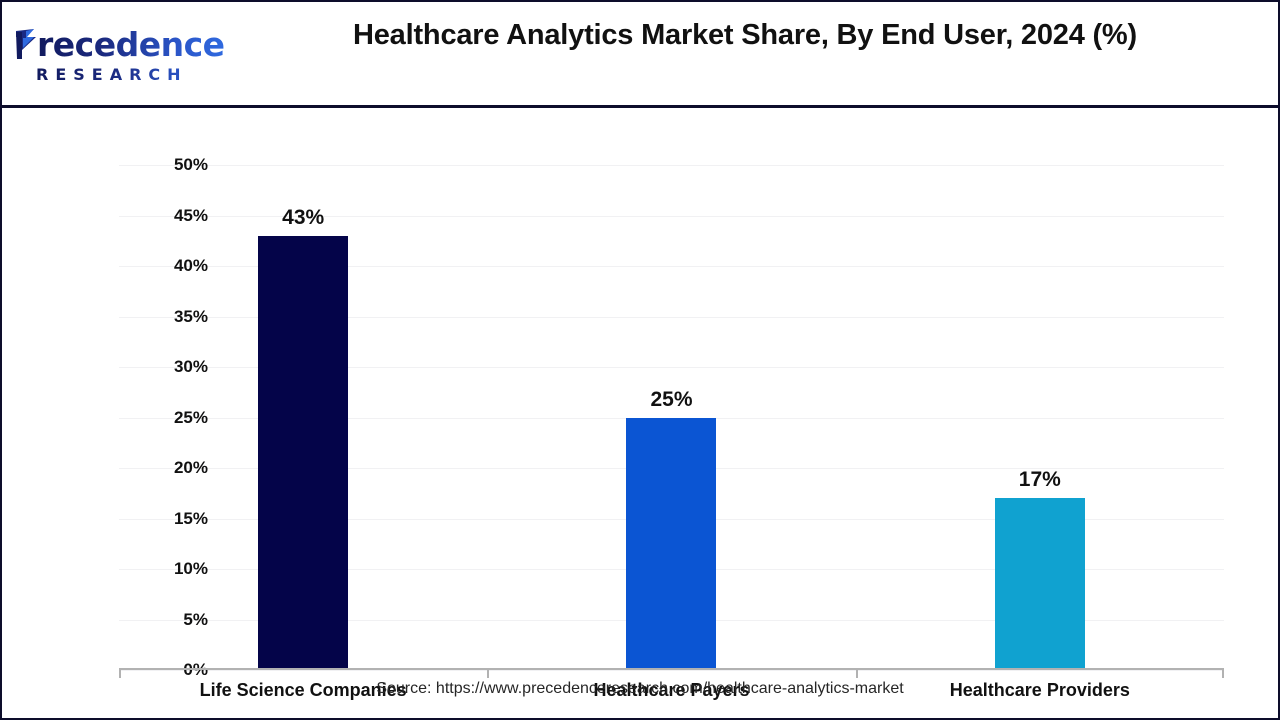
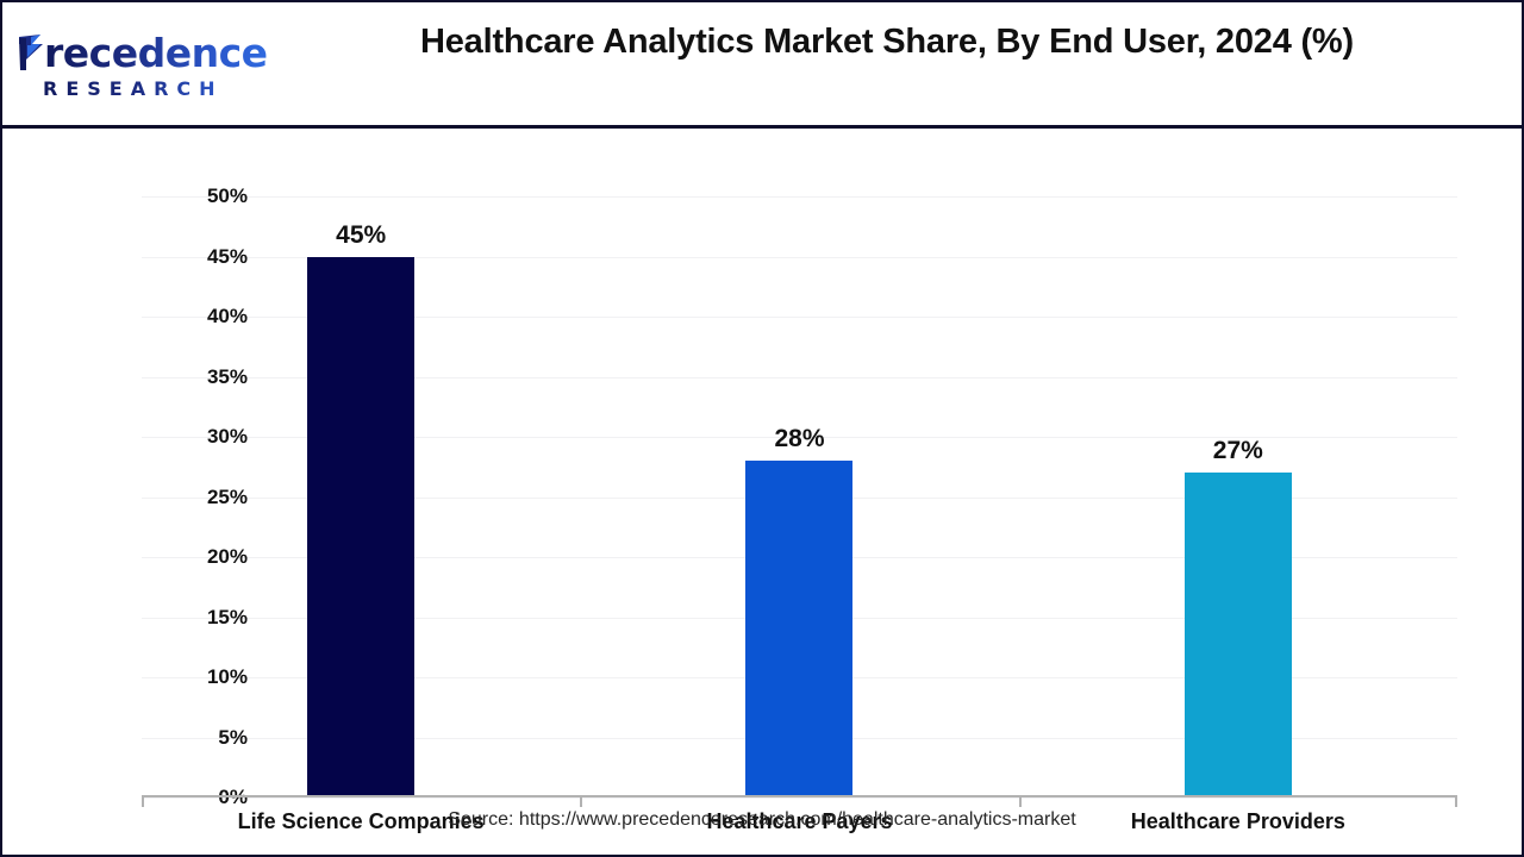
Life Science Companies: 43% -> 45%
Healthcare Payers: 25% -> 28%
Healthcare Providers: 17% -> 27%
